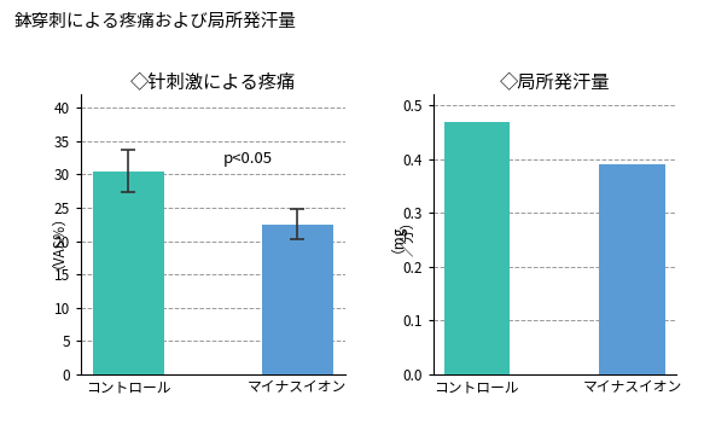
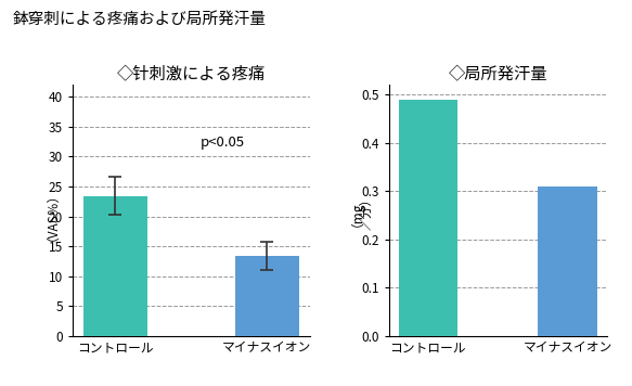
◇针刺激による疼痛/コントロール: 30.5 -> 23.4
◇针刺激による疼痛/マイナスイオン: 22.5 -> 13.4
◇局所発汗量/コントロール: 0.47 -> 0.49
◇局所発汗量/マイナスイオン: 0.39 -> 0.31
